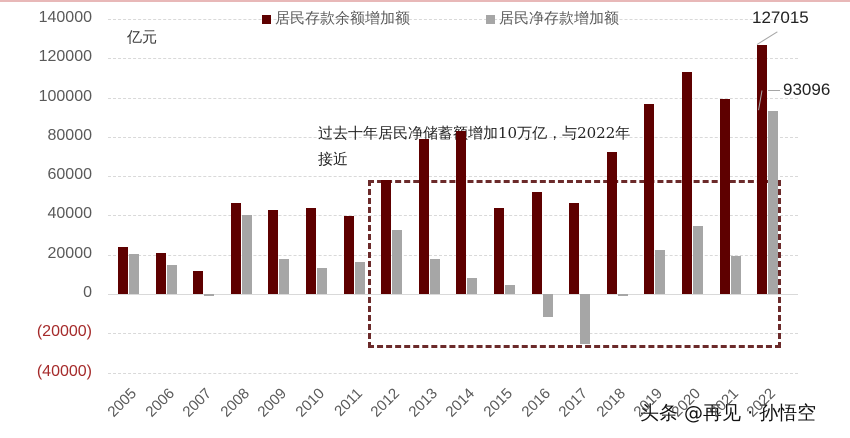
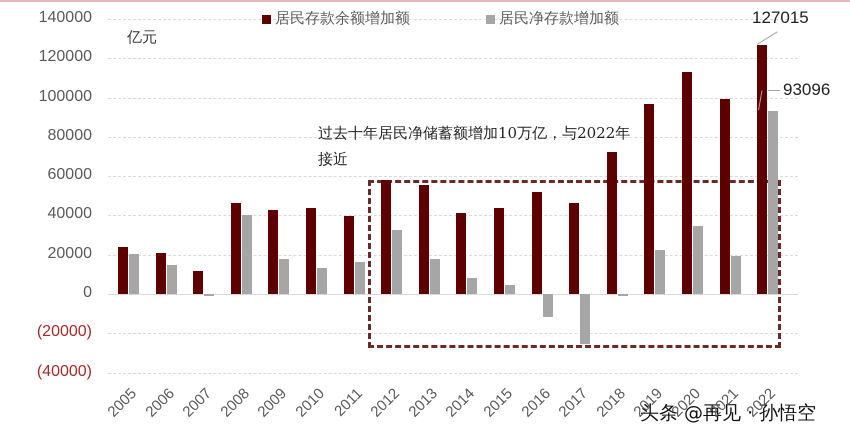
居民存款余额增加额/2013: 79000 -> 55000
居民存款余额增加额/2014: 83000 -> 41000
